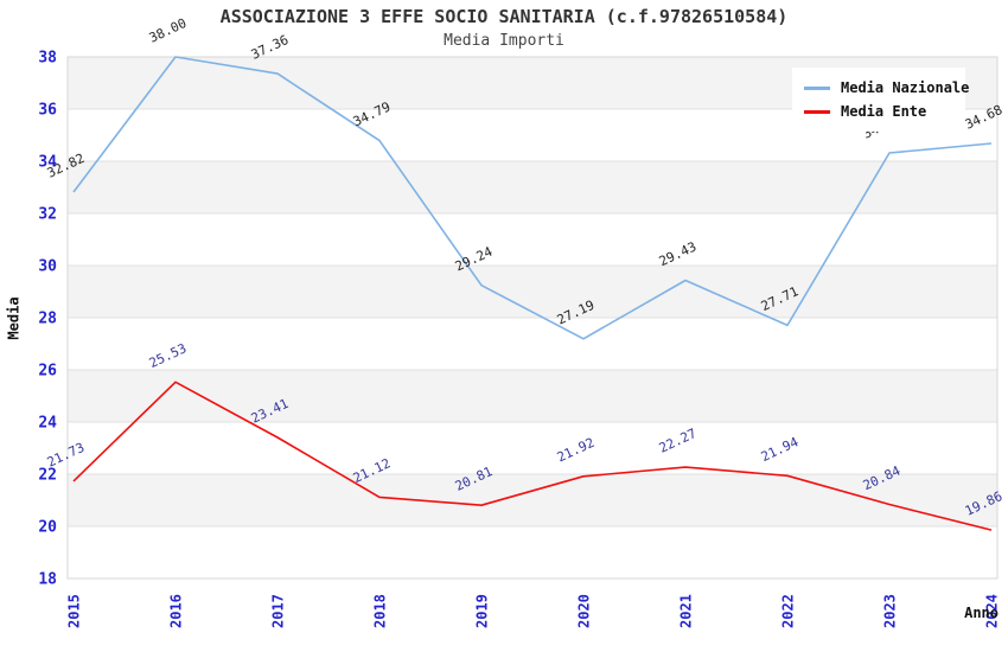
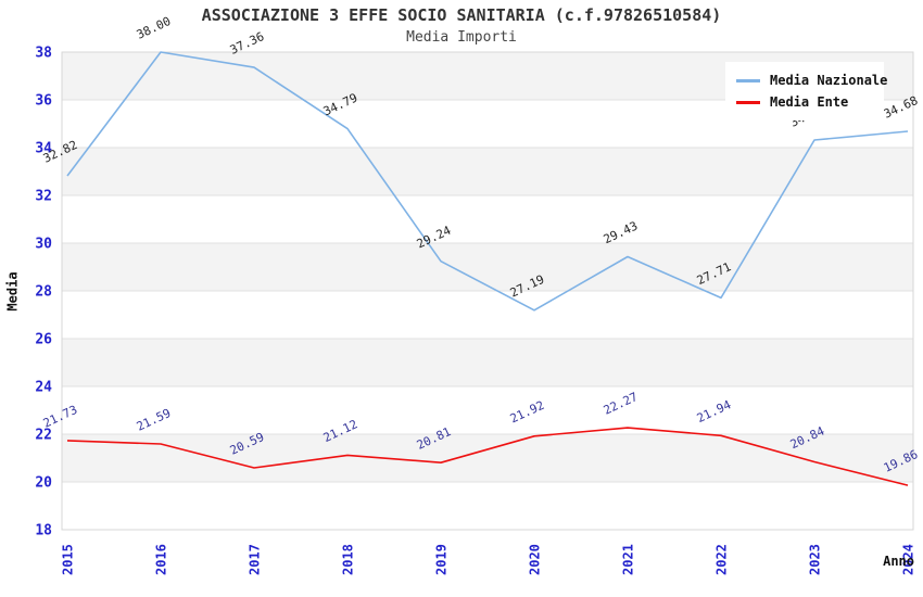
Media Ente/2016: 25.53 -> 21.59
Media Ente/2017: 23.41 -> 20.59
